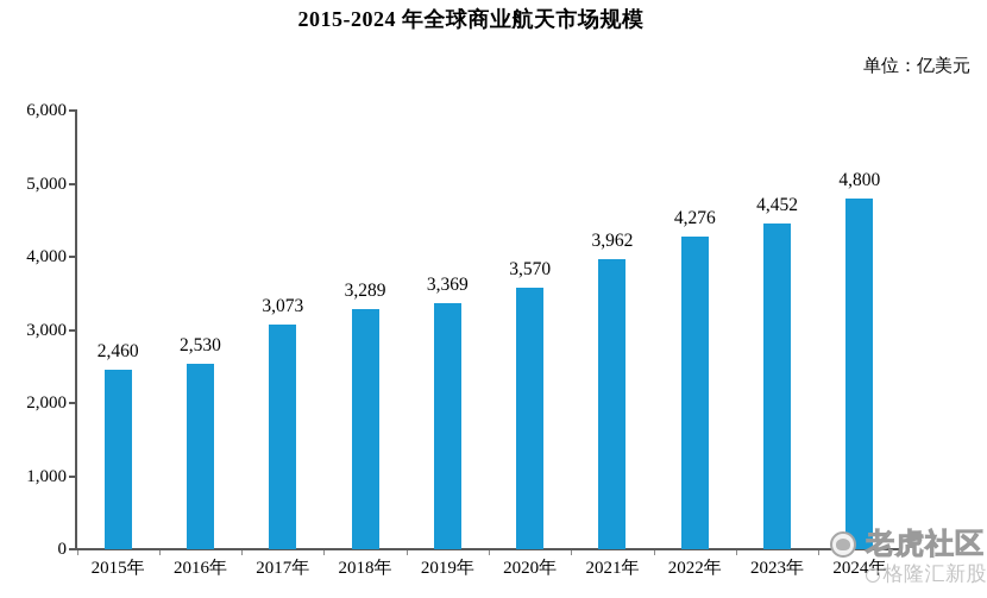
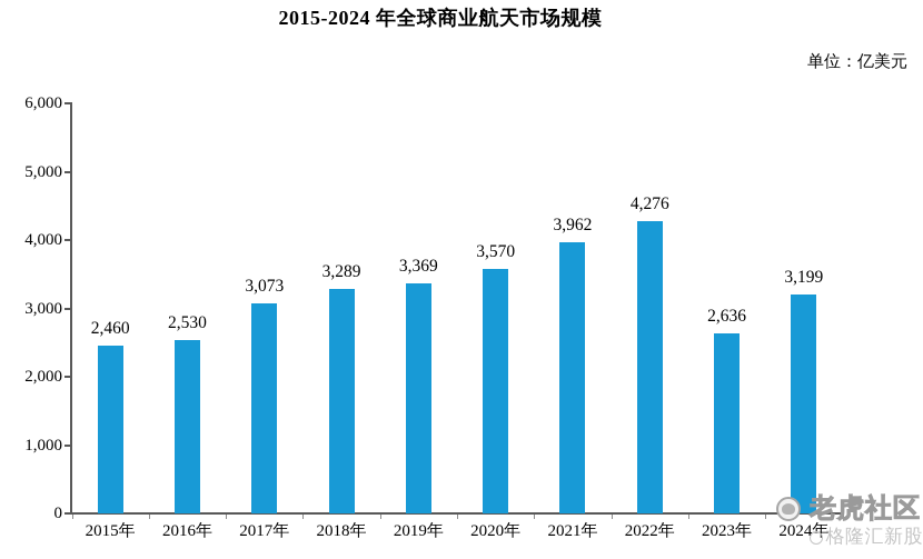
2023年: 4,452 -> 2,636
2024年: 4,800 -> 3,199
